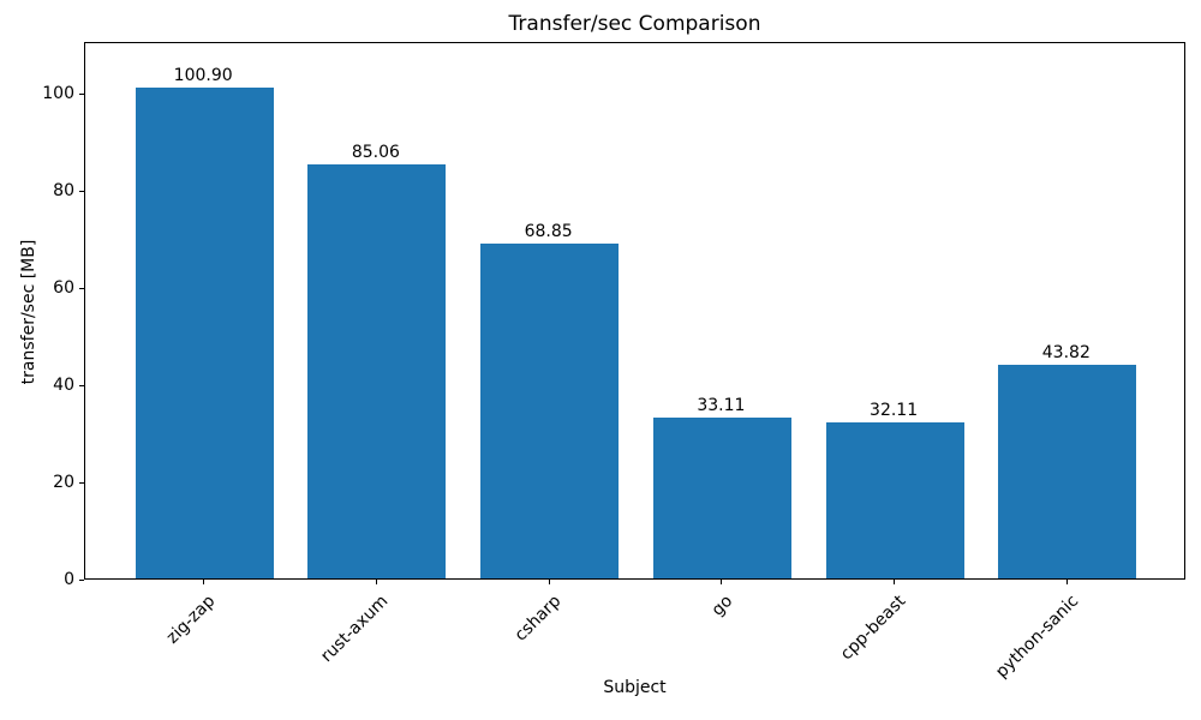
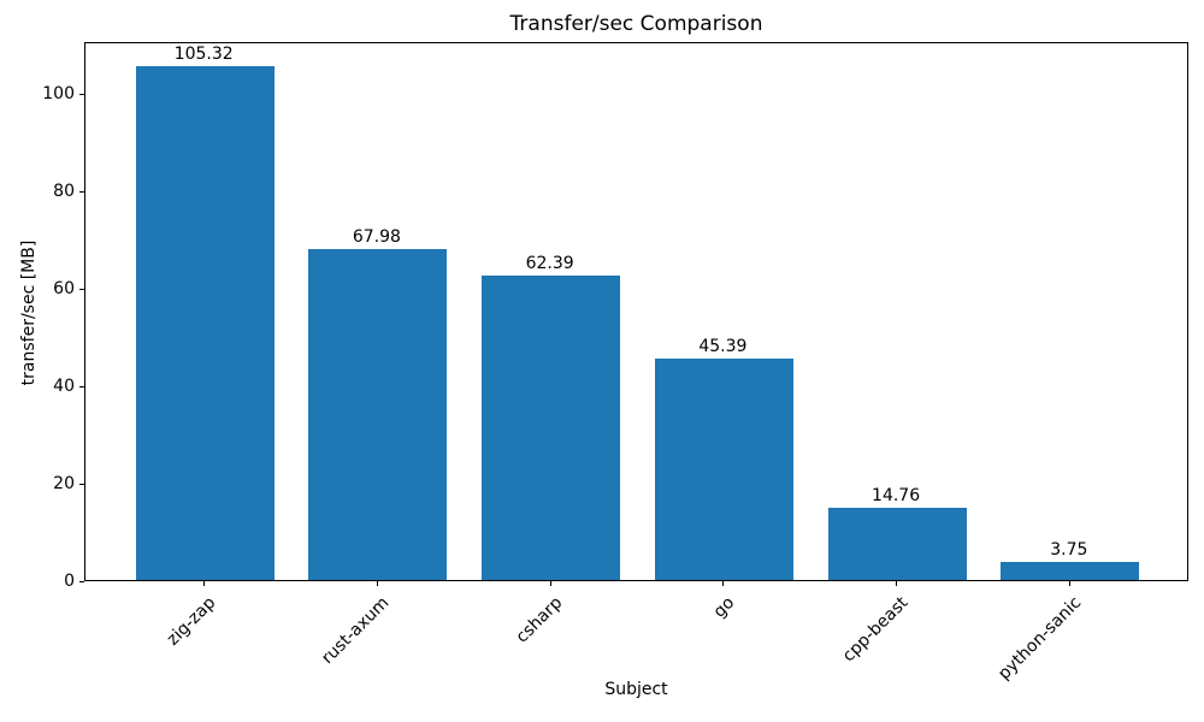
zig-zap: 100.90 -> 105.32
rust-axum: 85.06 -> 67.98
csharp: 68.85 -> 62.39
go: 33.11 -> 45.39
cpp-beast: 32.11 -> 14.76
python-sanic: 43.82 -> 3.75
